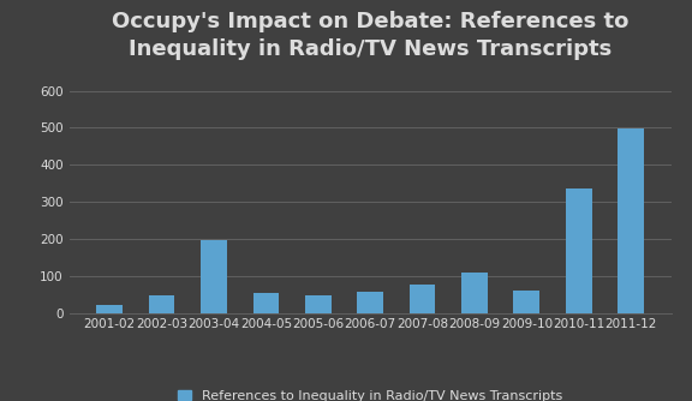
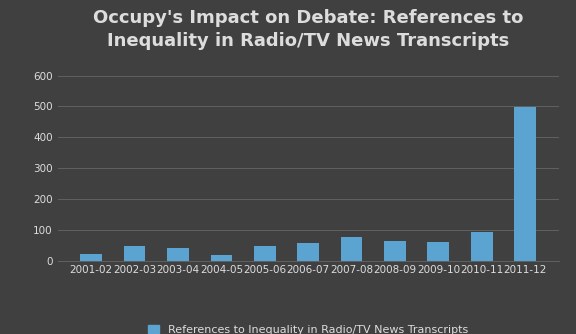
2003-04: 195 -> 42
2004-05: 55 -> 18
2008-09: 110 -> 62
2010-11: 335 -> 93
